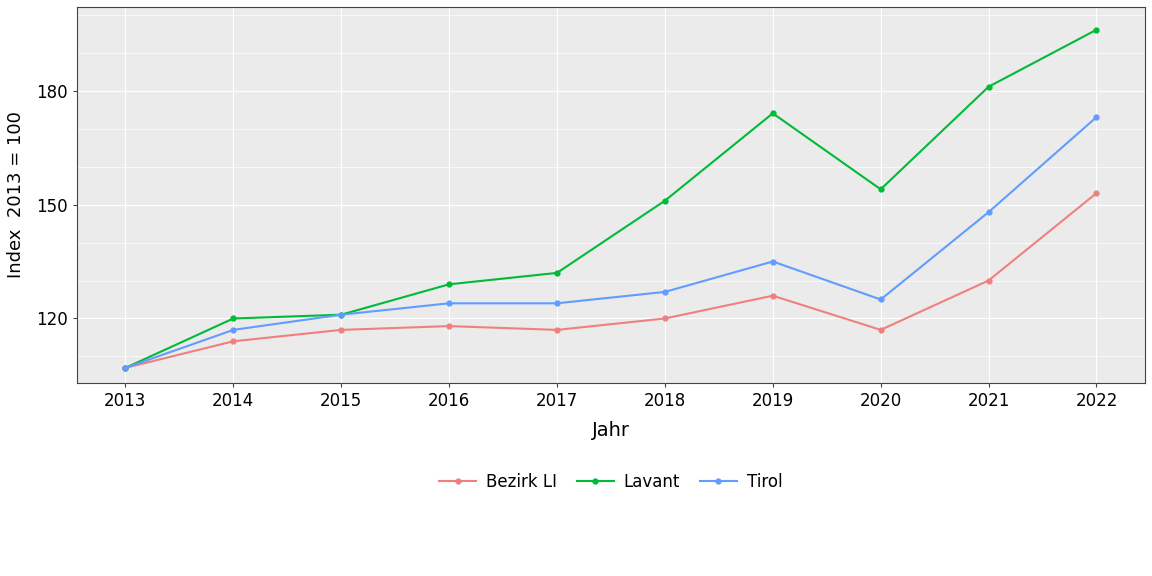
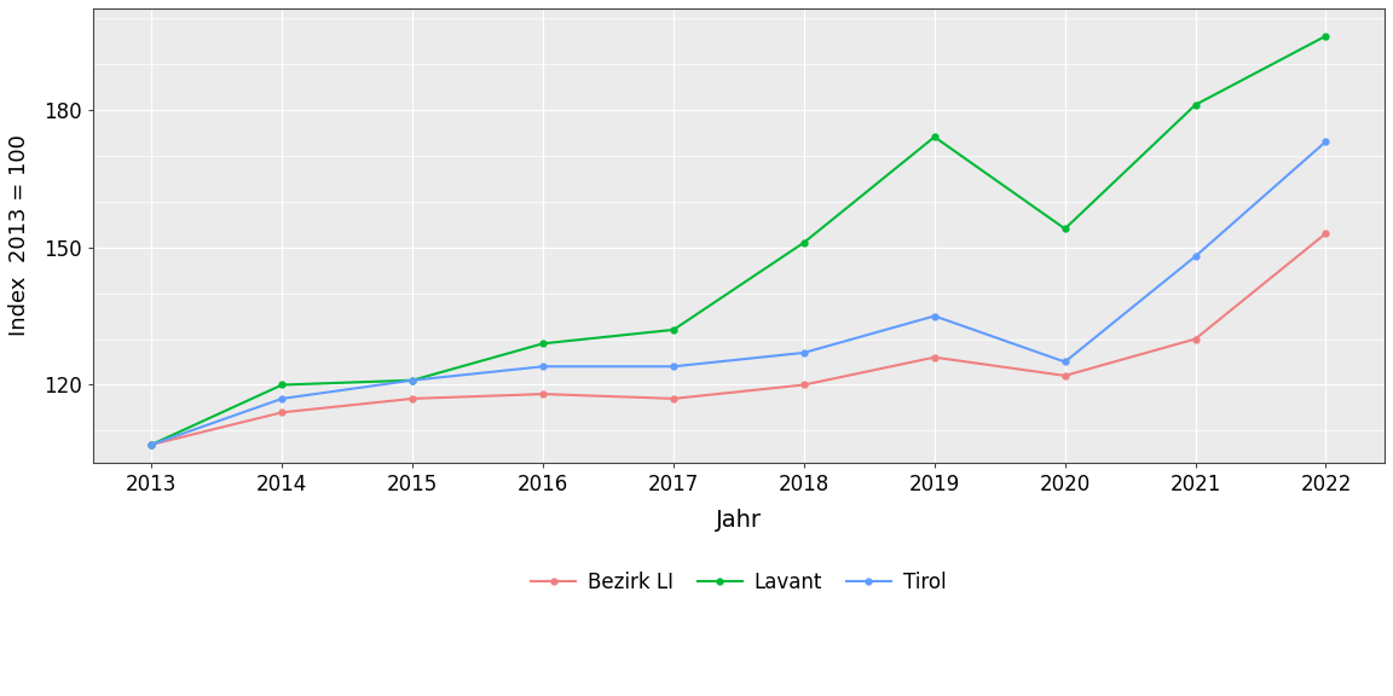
Bezirk LI/2020: 117 -> 122
